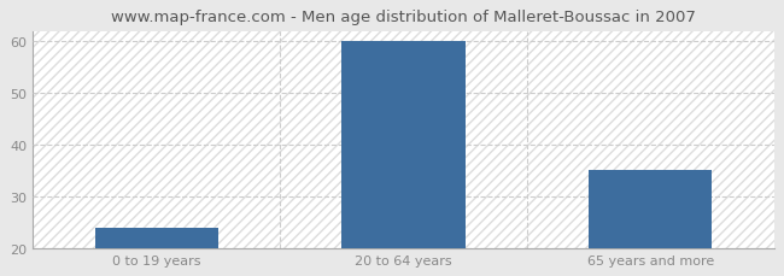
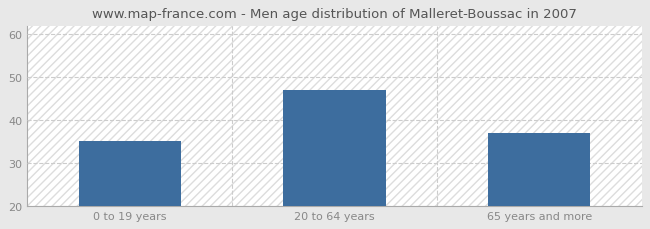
0 to 19 years: 24 -> 35
20 to 64 years: 60 -> 47
65 years and more: 35 -> 37
